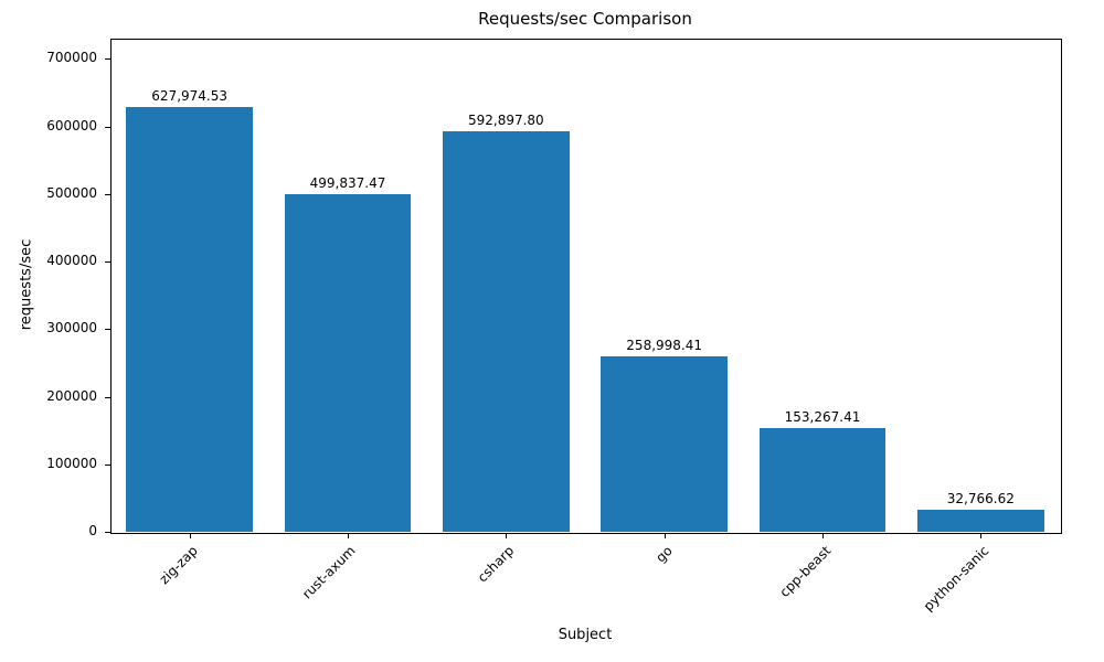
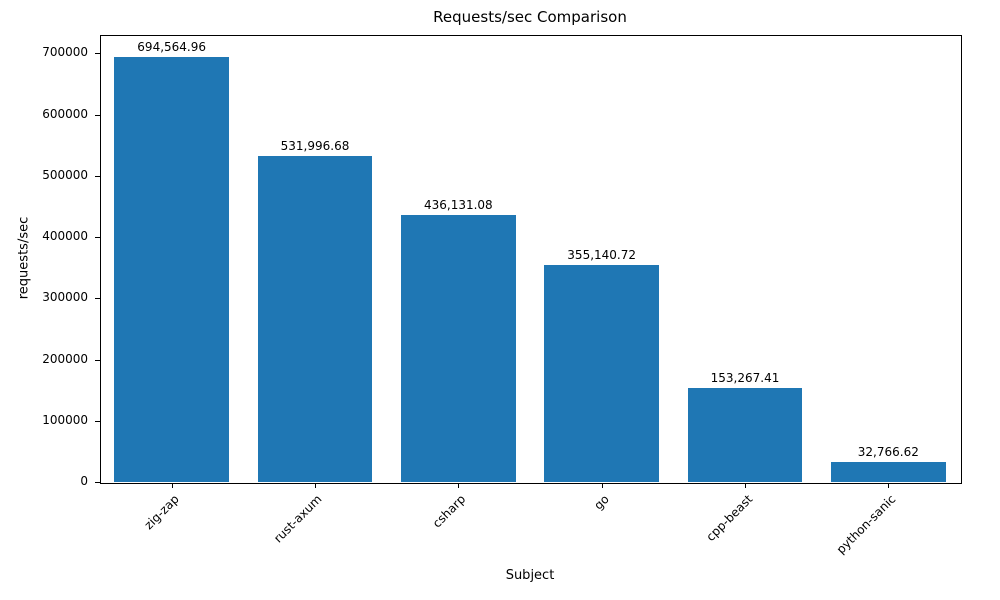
zig-zap: 627,974.53 -> 694,564.96
rust-axum: 499,837.47 -> 531,996.68
csharp: 592,897.80 -> 436,131.08
go: 258,998.41 -> 355,140.72
